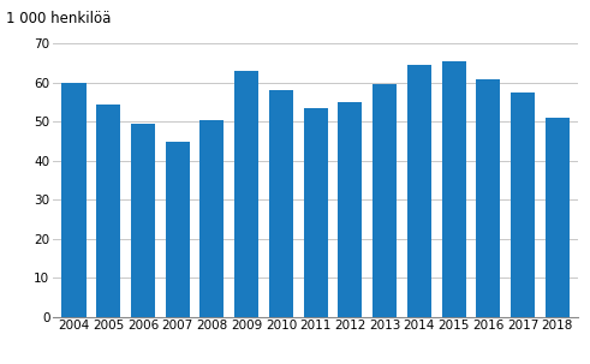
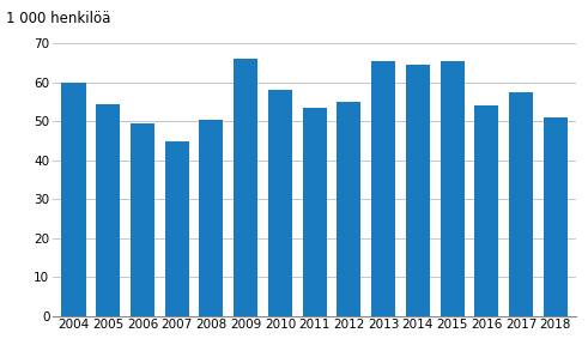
2009: 63.0 -> 66.0
2013: 59.5 -> 65.5
2016: 61.0 -> 54.0
